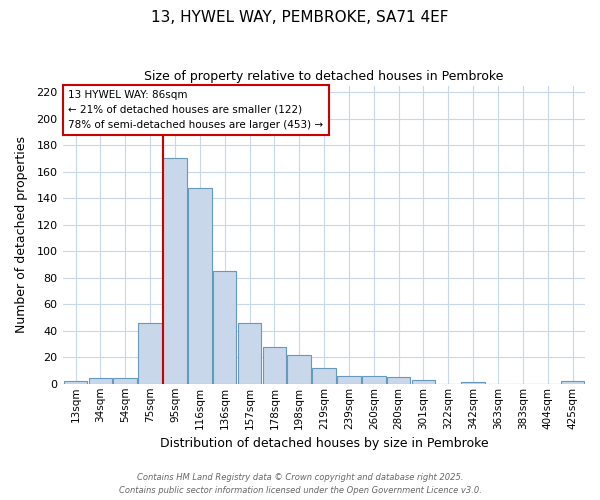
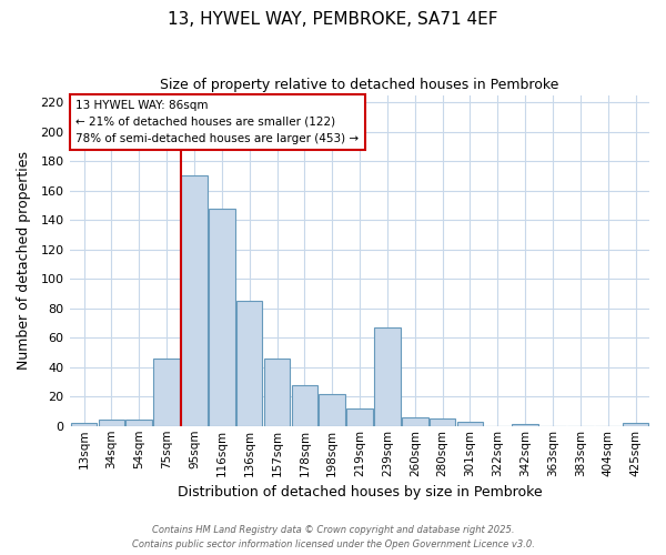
239sqm: 6 -> 67
